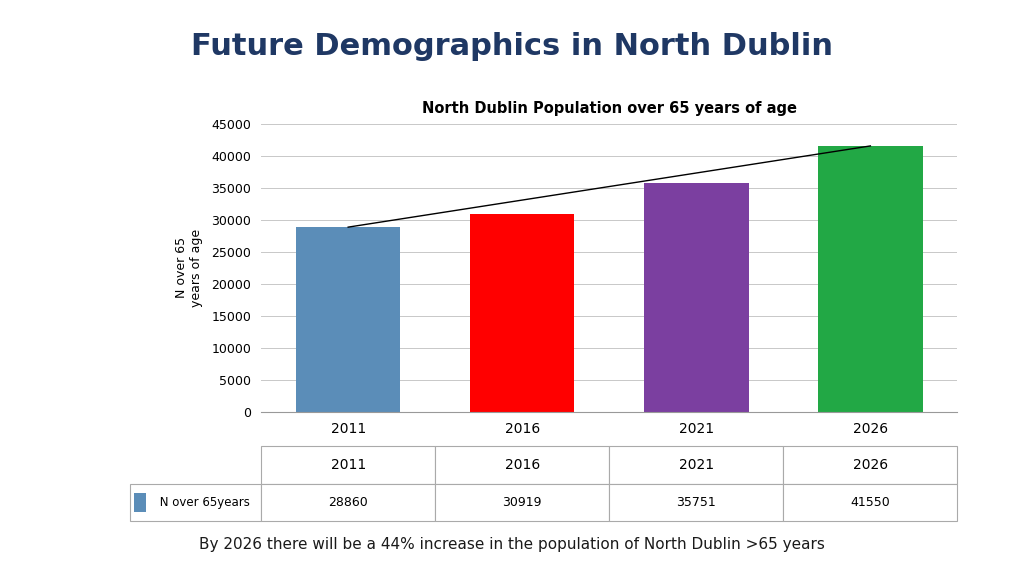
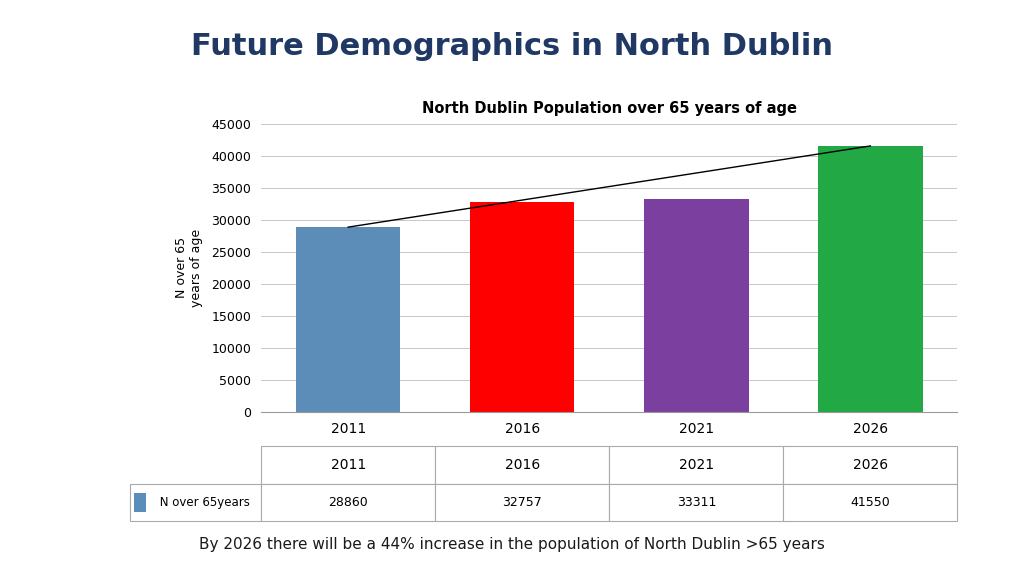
2016: 30919 -> 32757
2021: 35751 -> 33311
